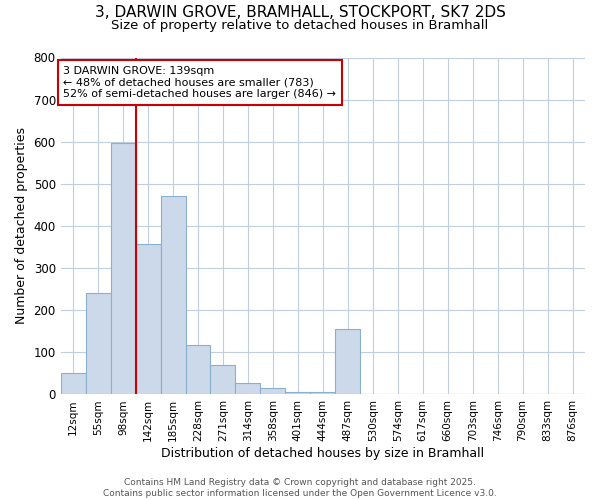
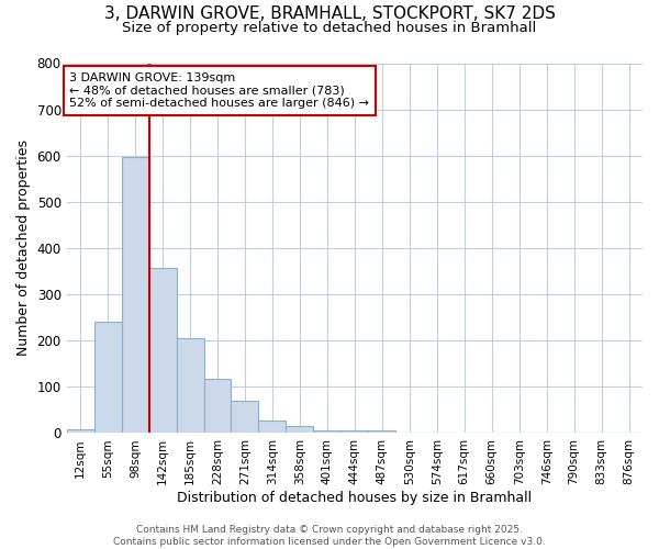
12sqm: 50 -> 8
185sqm: 470 -> 206
487sqm: 155 -> 7
